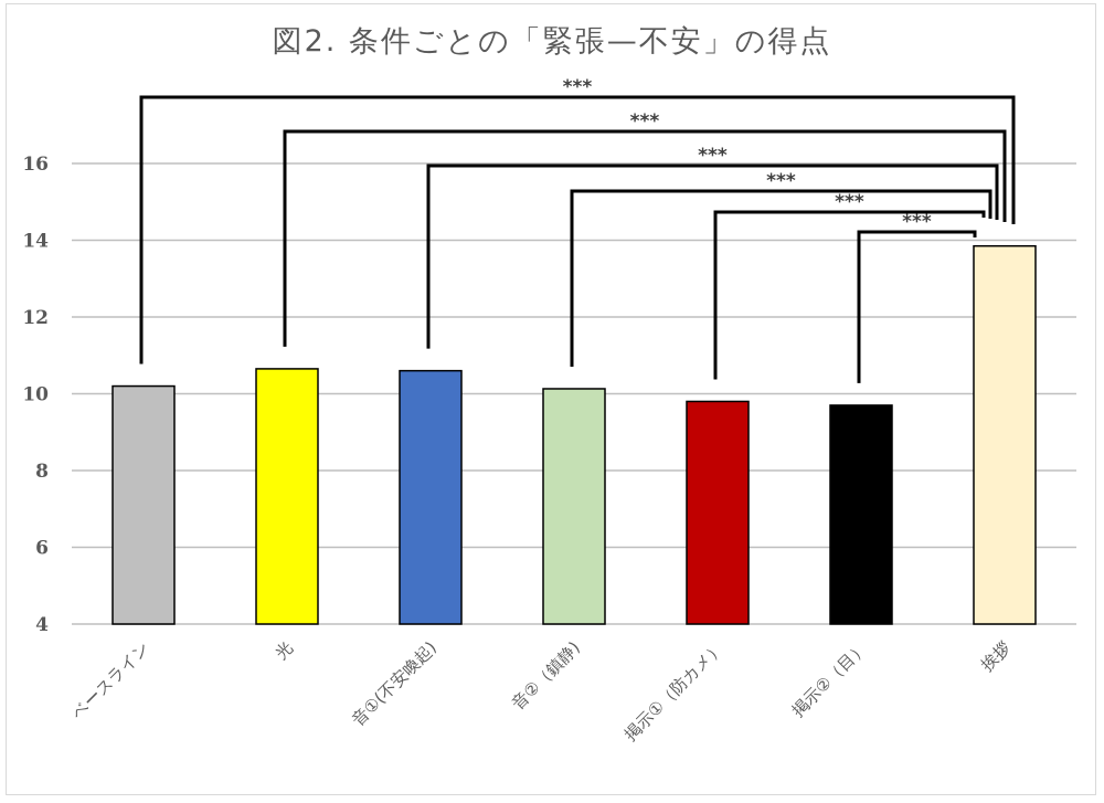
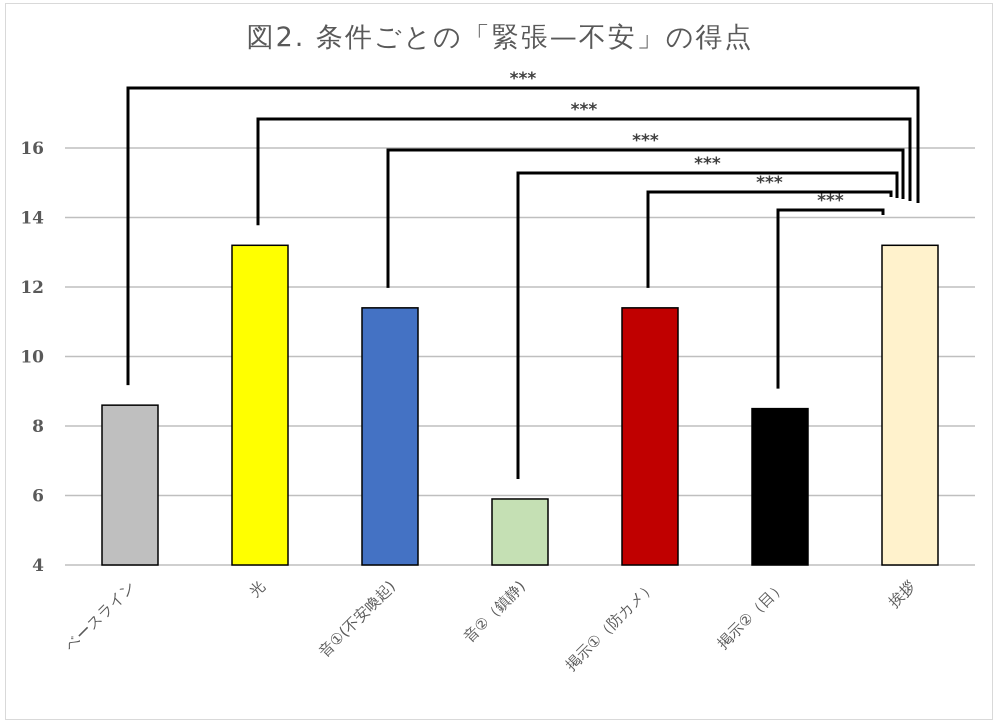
ベースライン: 10.2 -> 8.6
光: 10.7 -> 13.2
音①(不安喚起): 10.6 -> 11.4
音②（鎮静): 10.1 -> 5.9
掲示①（防カメ）: 9.8 -> 11.4
掲示②（目）: 9.7 -> 8.5
挨拶: 13.8 -> 13.2
